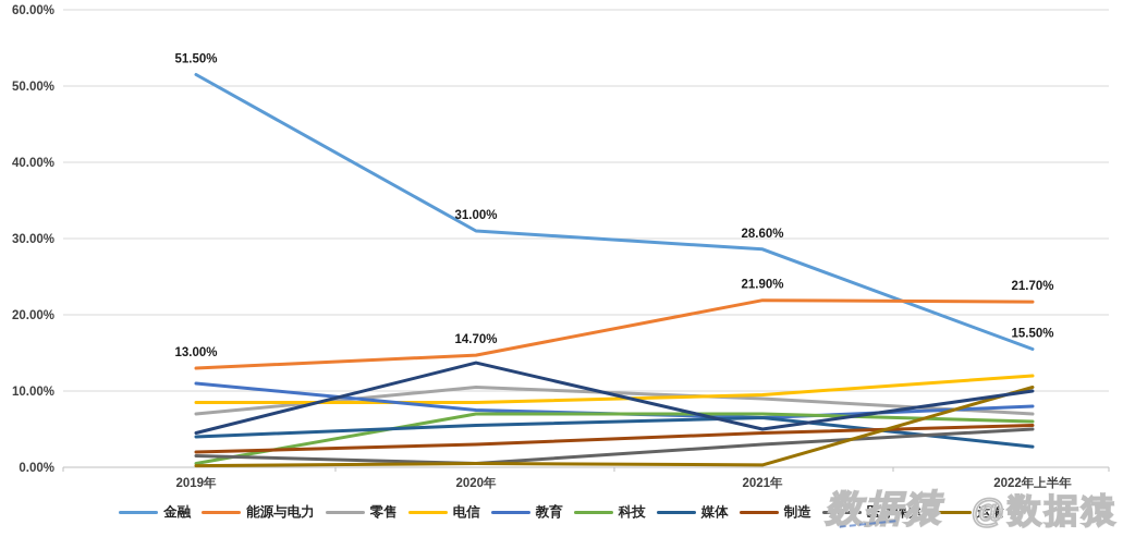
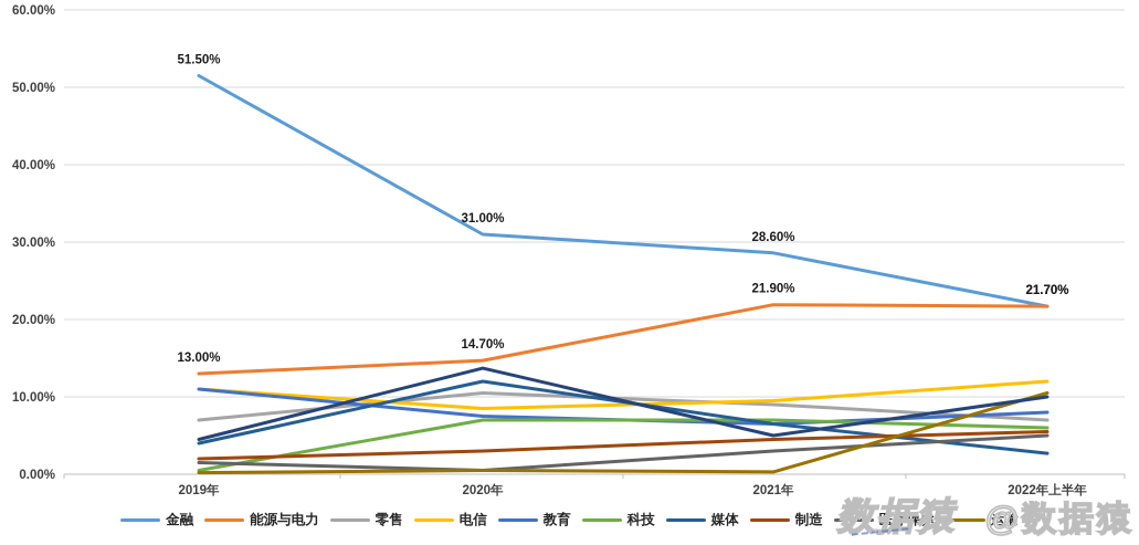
电信/2019年: 8% -> 11%
媒体/2020年: 6% -> 12%
金融/2022年上半年: 15.50% -> 21.70%
